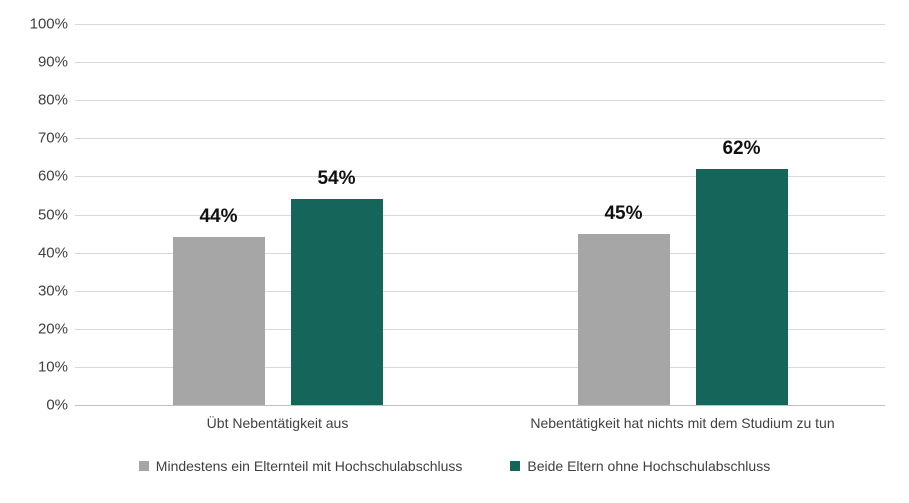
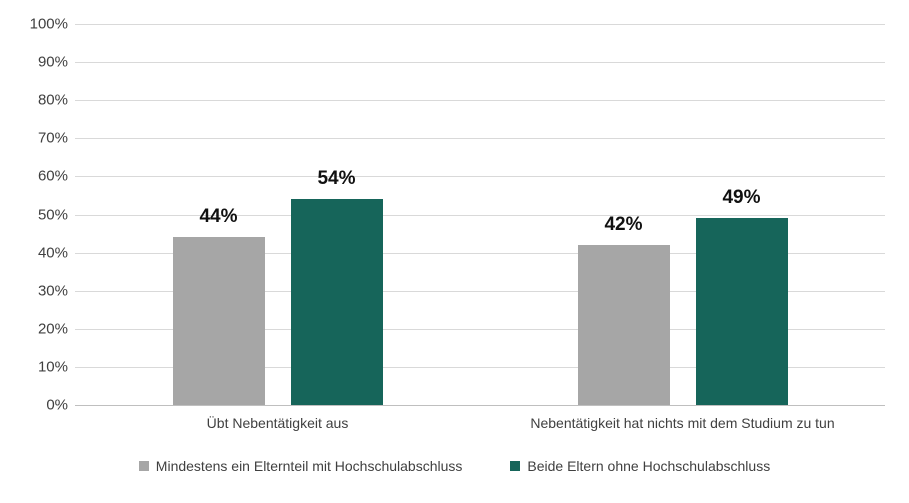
Mindestens ein Elternteil mit Hochschulabschluss/Nebentätigkeit hat nichts mit dem Studium zu tun: 45% -> 42%
Beide Eltern ohne Hochschulabschluss/Nebentätigkeit hat nichts mit dem Studium zu tun: 62% -> 49%
